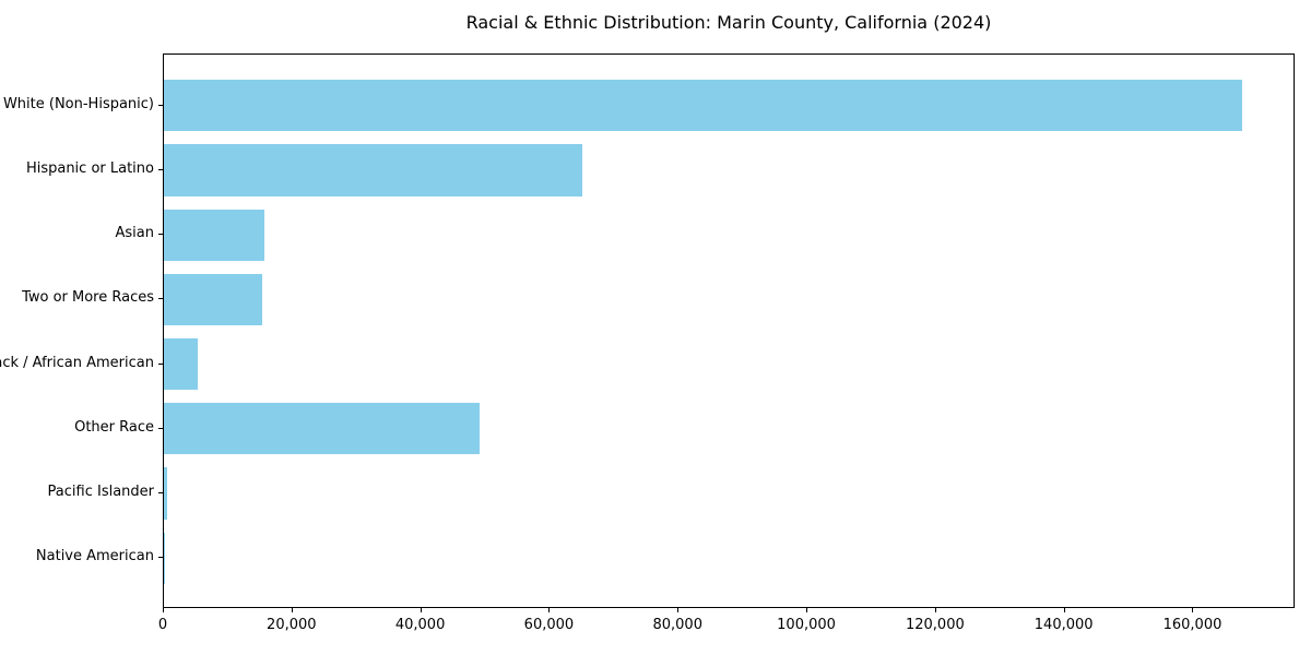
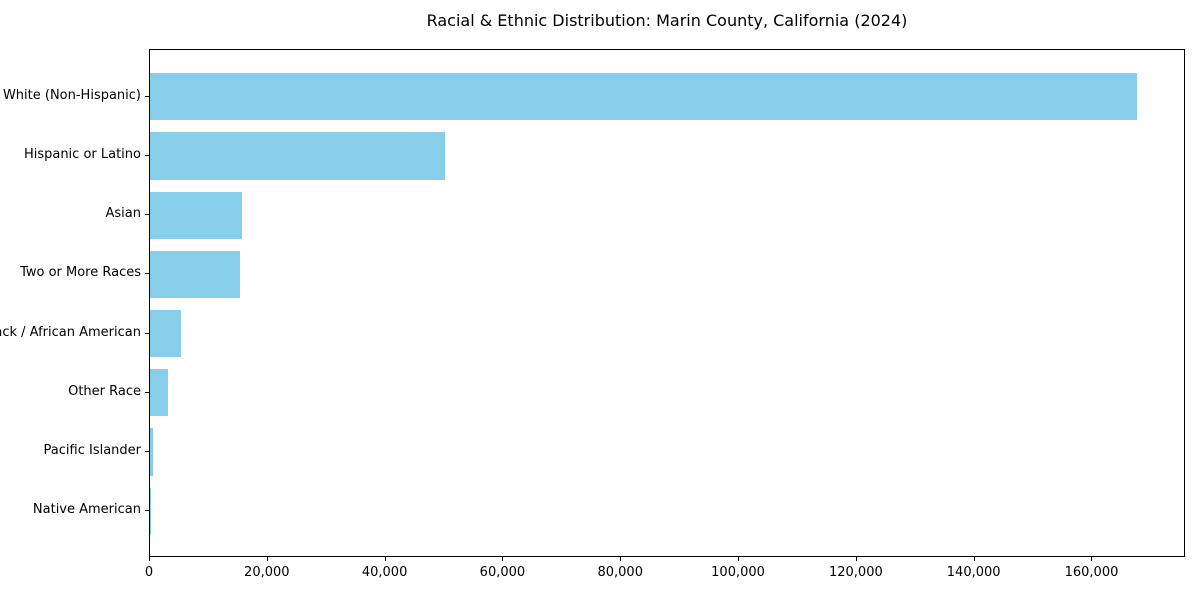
Hispanic or Latino: 65000 -> 50000
Other Race: 49000 -> 3000
